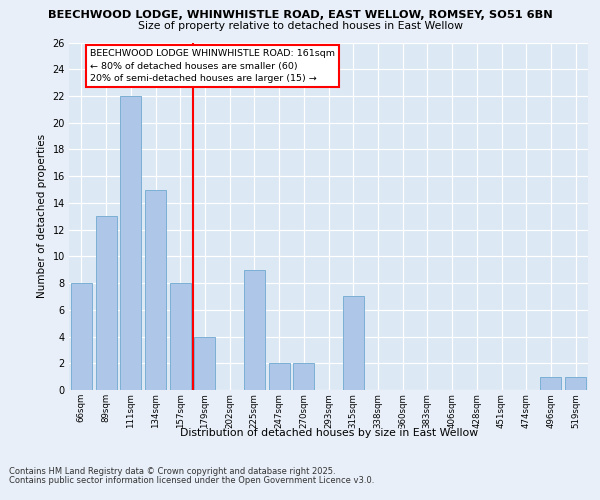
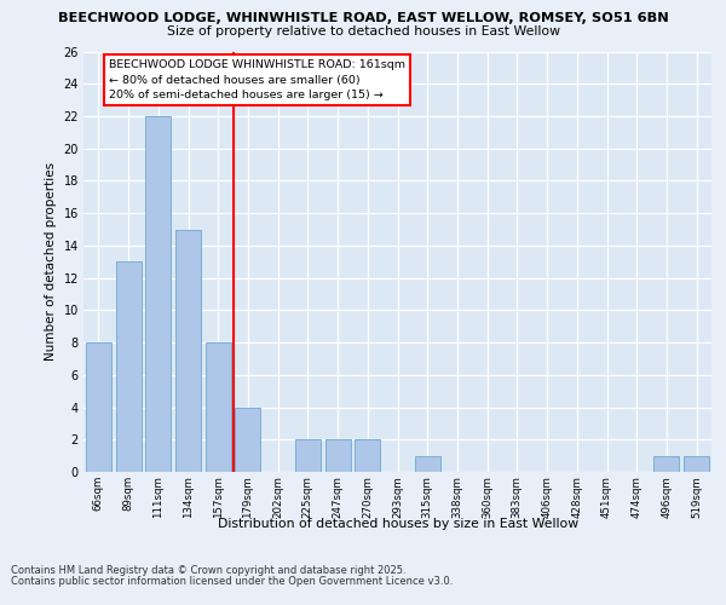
225sqm: 9 -> 2
315sqm: 7 -> 1
